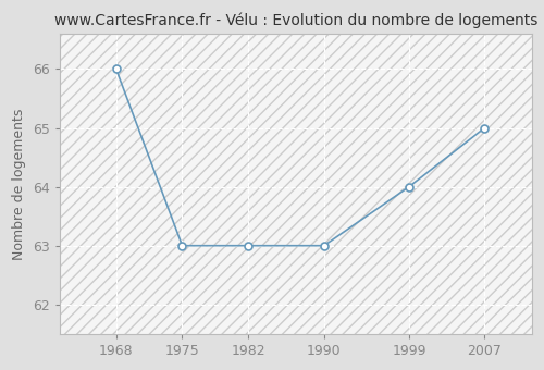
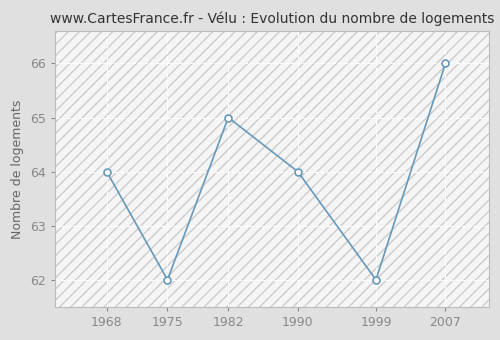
1968: 66 -> 64
1975: 63 -> 62
1982: 63 -> 65
1990: 63 -> 64
1999: 64 -> 62
2007: 65 -> 66
